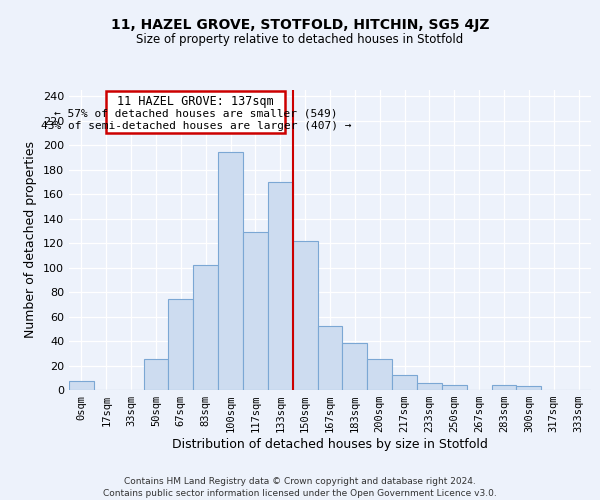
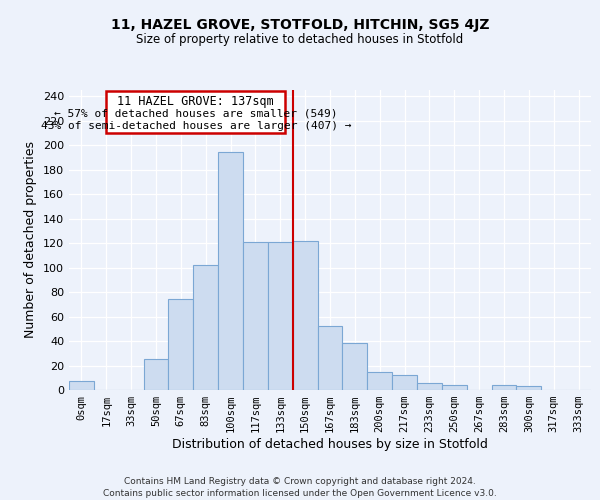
117sqm: 129 -> 121
133sqm: 170 -> 121
200sqm: 25 -> 15
